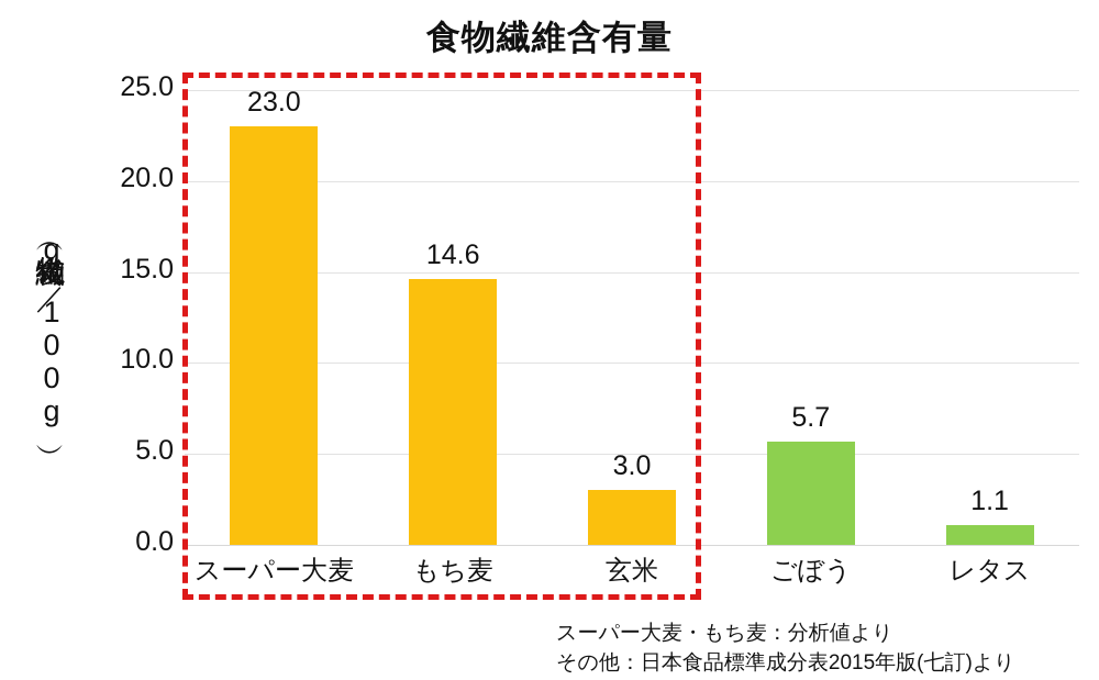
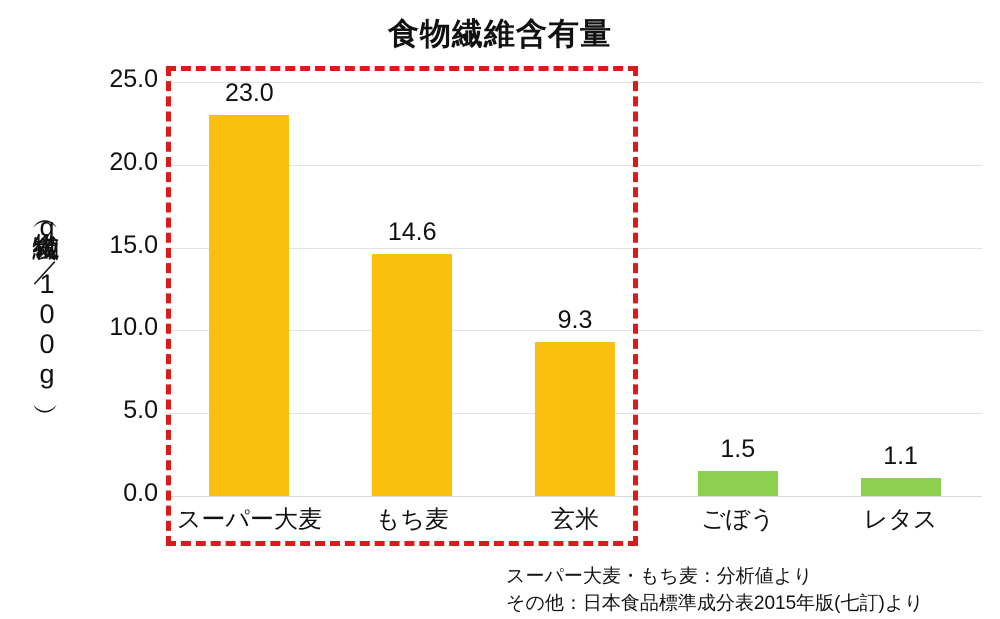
玄米: 3.0 -> 9.3
ごぼう: 5.7 -> 1.5
